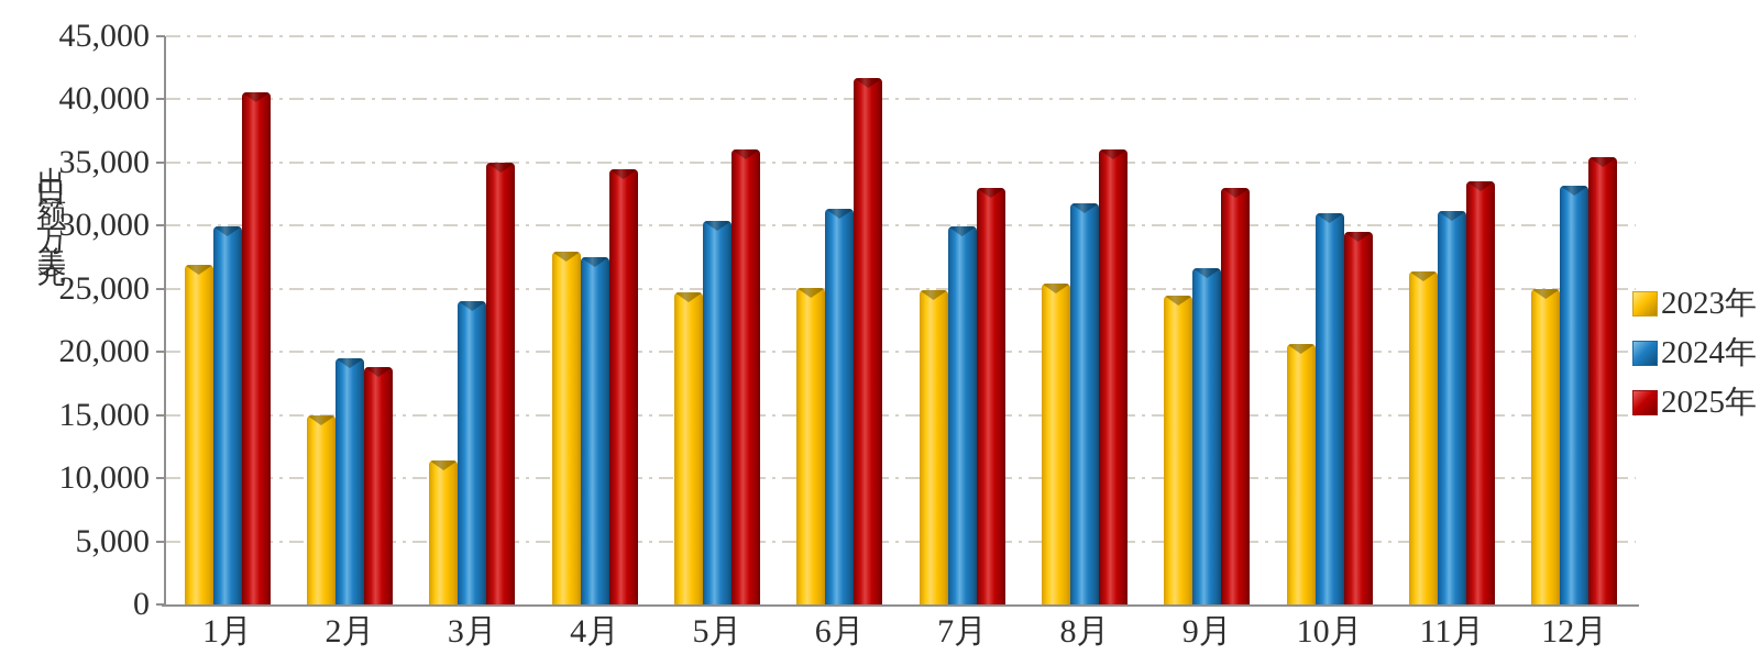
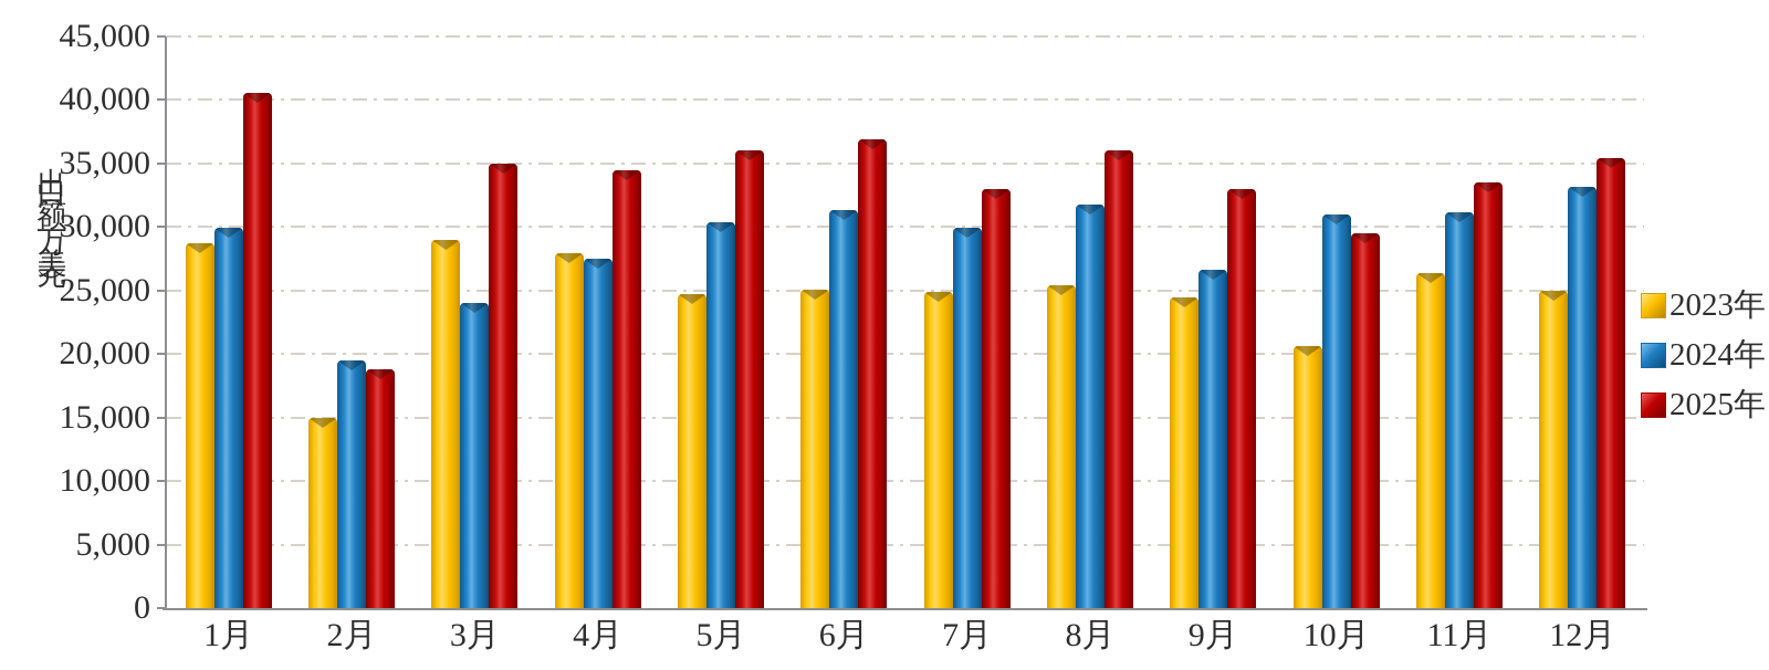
2023年/1月: 26900 -> 28700
2023年/3月: 11400 -> 29000
2025年/6月: 41700 -> 36900
